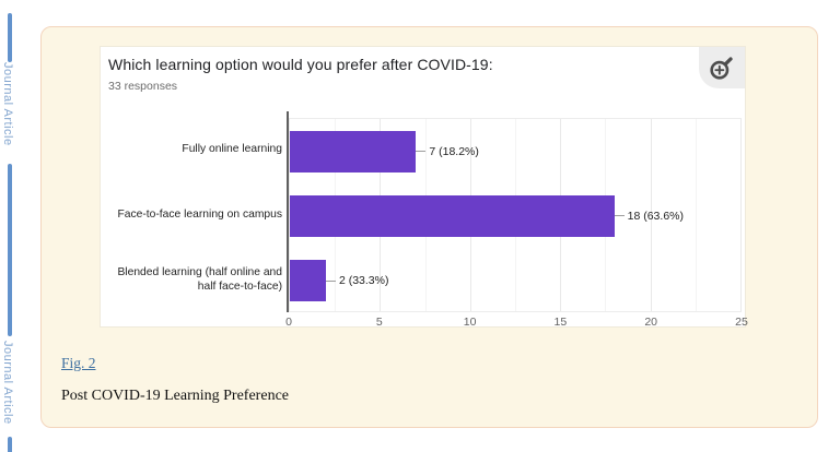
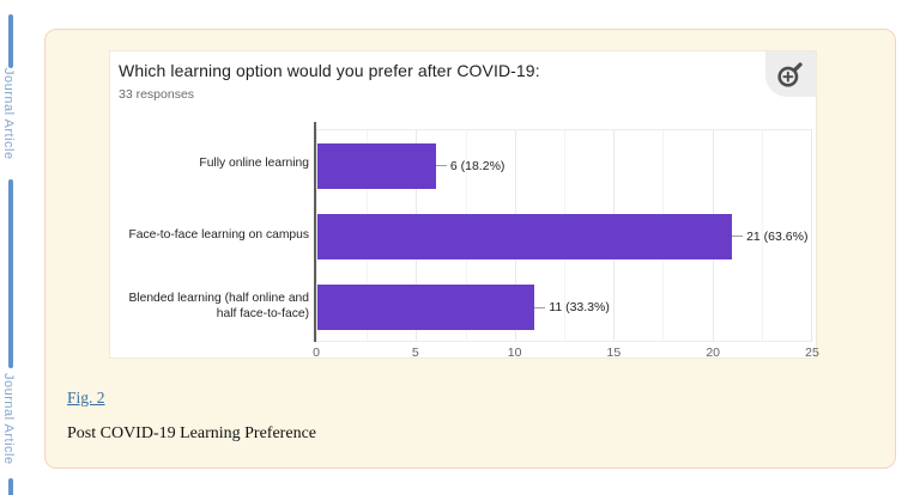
Fully online learning: 7 -> 6
Face-to-face learning on campus: 18 -> 21
Blended learning (half online and half face-to-face): 2 -> 11
